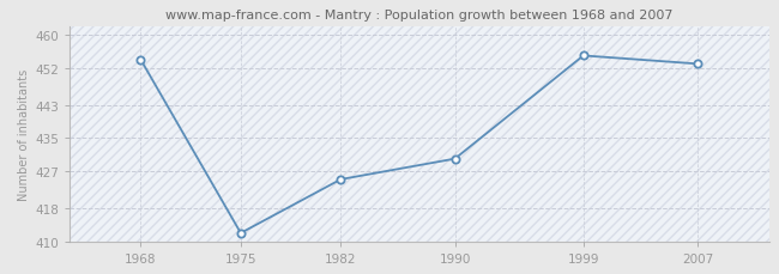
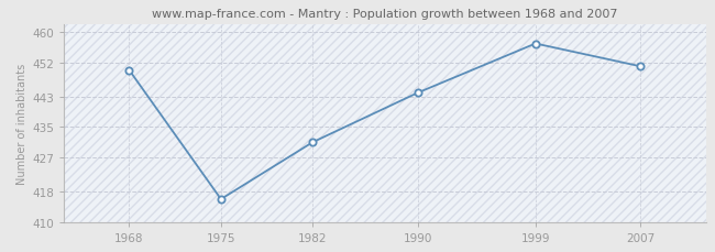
1968: 454 -> 450
1975: 412 -> 416
1982: 425 -> 431
1990: 430 -> 444
1999: 455 -> 457
2007: 453 -> 451
